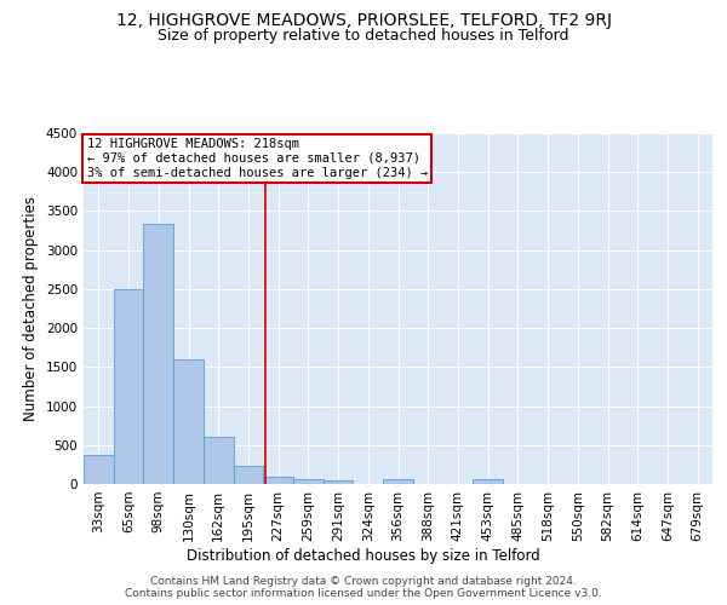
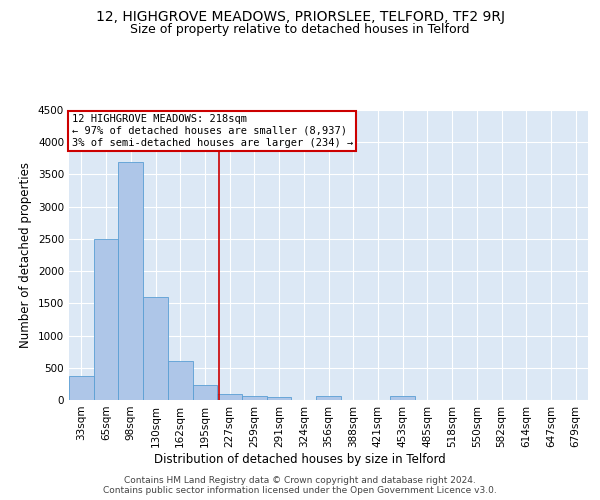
98sqm: 3340 -> 3700
